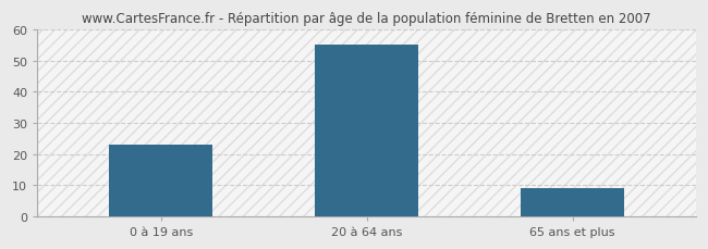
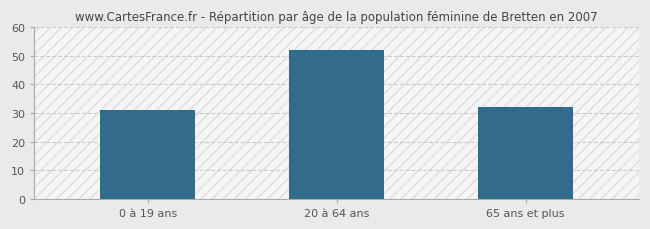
0 à 19 ans: 23 -> 31
20 à 64 ans: 55 -> 52
65 ans et plus: 9 -> 32
